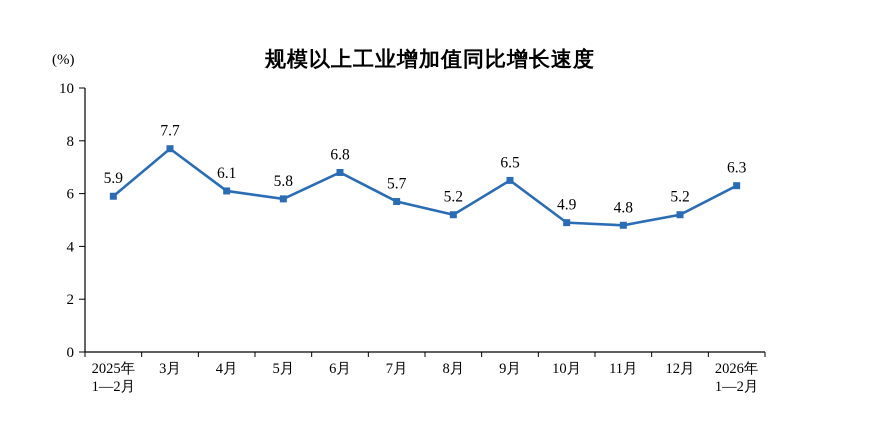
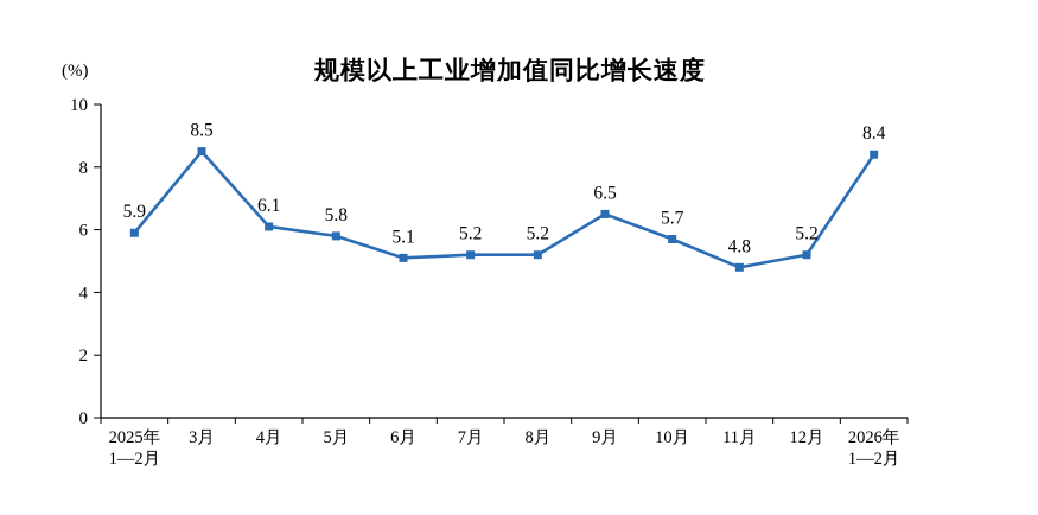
3月: 7.7 -> 8.5
6月: 6.8 -> 5.1
7月: 5.7 -> 5.2
10月: 4.9 -> 5.7
2026年 1—2月: 6.3 -> 8.4
